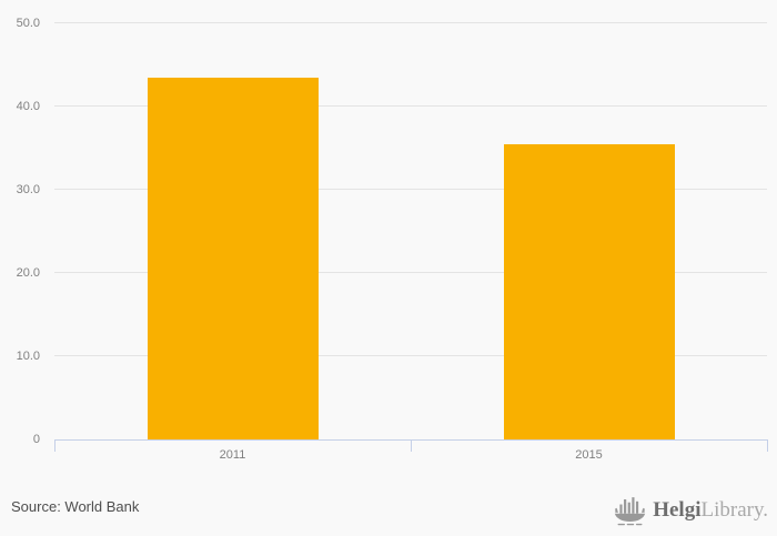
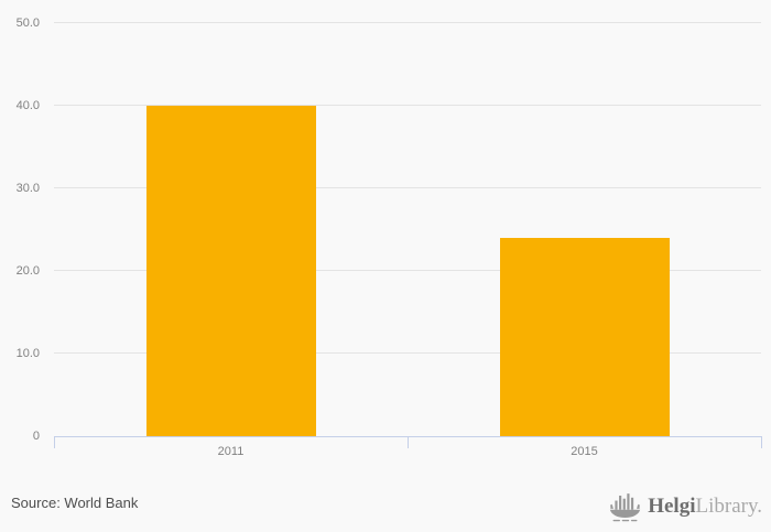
2011: 44 -> 40
2015: 36 -> 24
